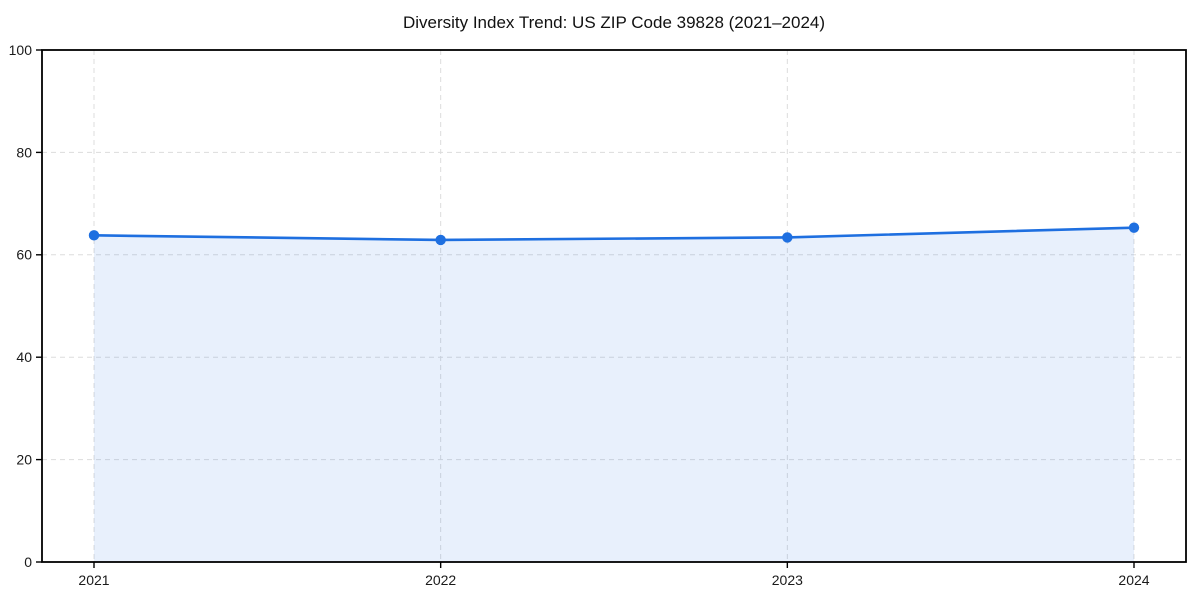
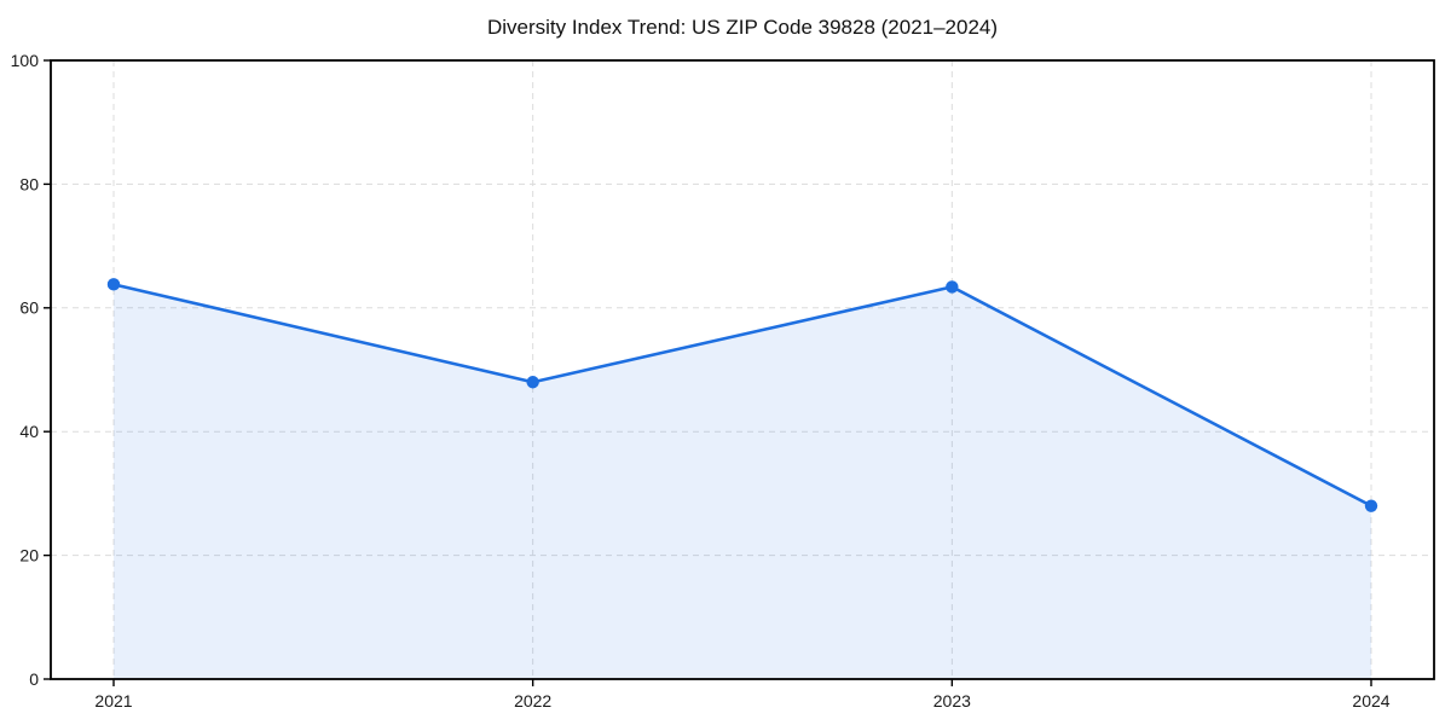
2022: 63 -> 48
2024: 65 -> 28
